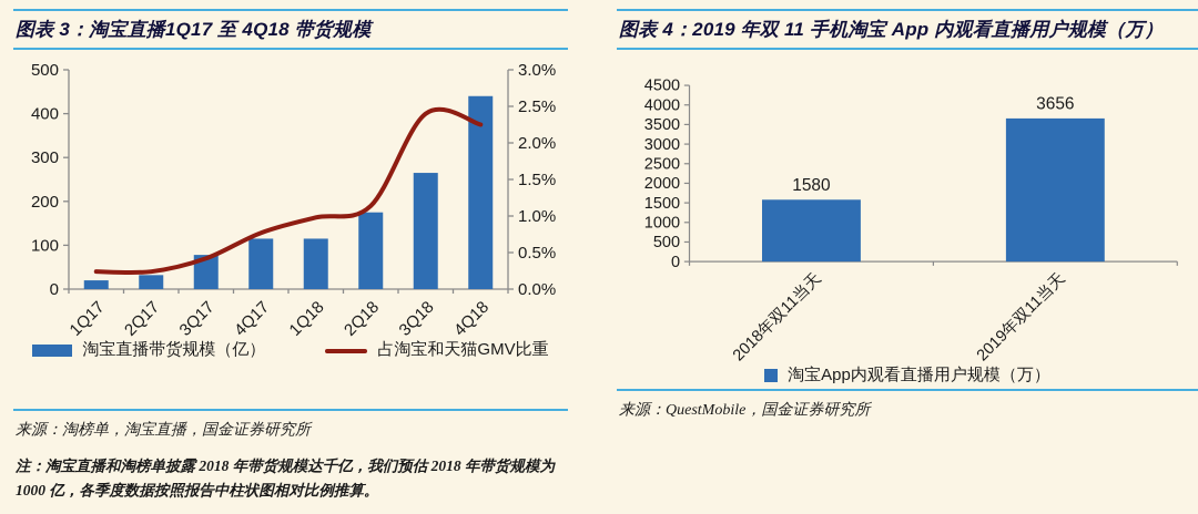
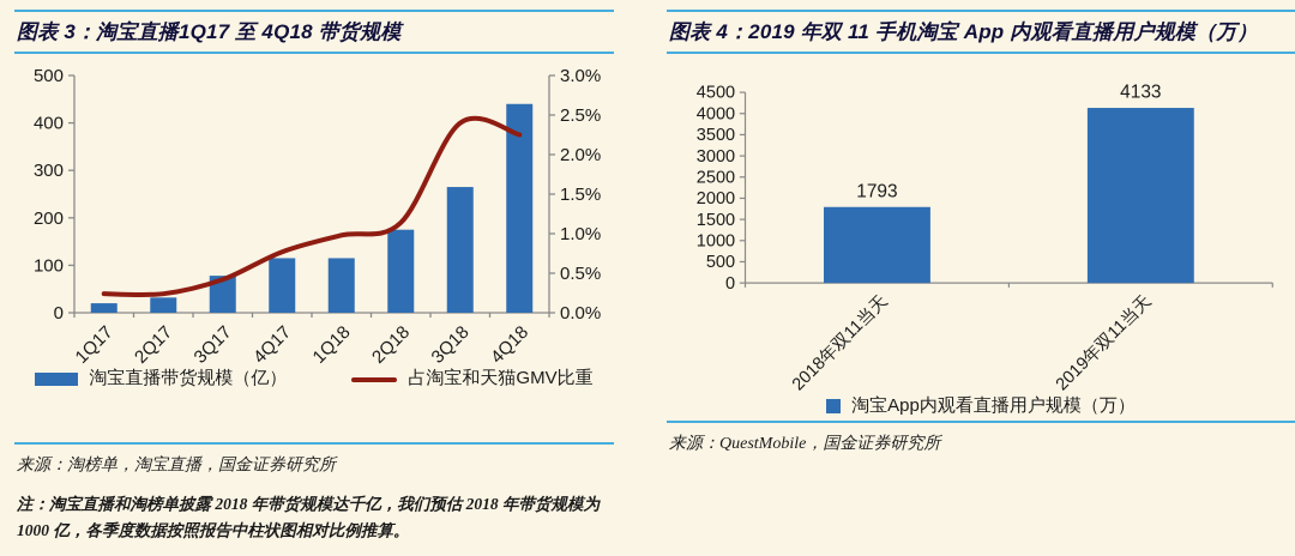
图表 4：2019 年双 11 手机淘宝 App 内观看直播用户规模（万）/2018年双11当天: 1580 -> 1793
图表 4：2019 年双 11 手机淘宝 App 内观看直播用户规模（万）/2019年双11当天: 3656 -> 4133
